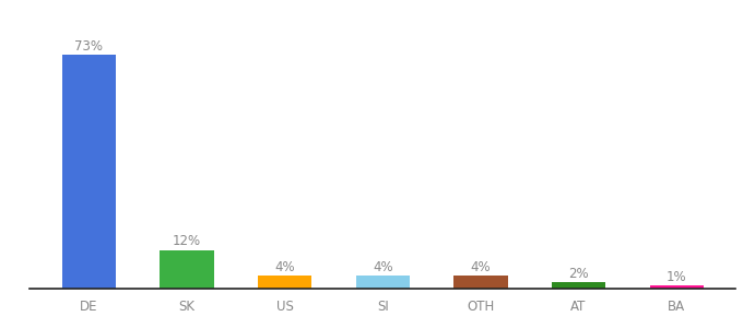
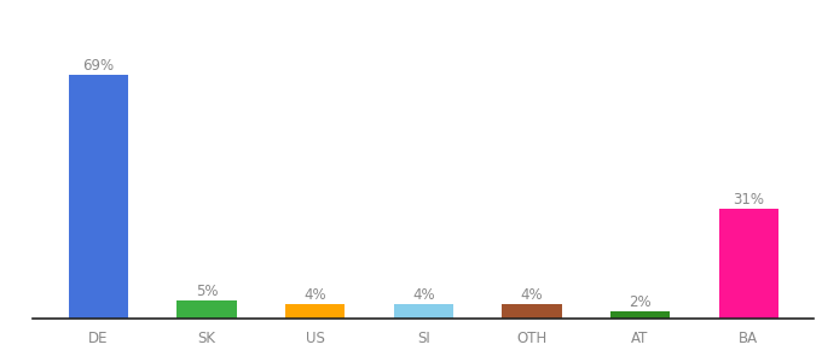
DE: 73% -> 69%
SK: 12% -> 5%
BA: 1% -> 31%
